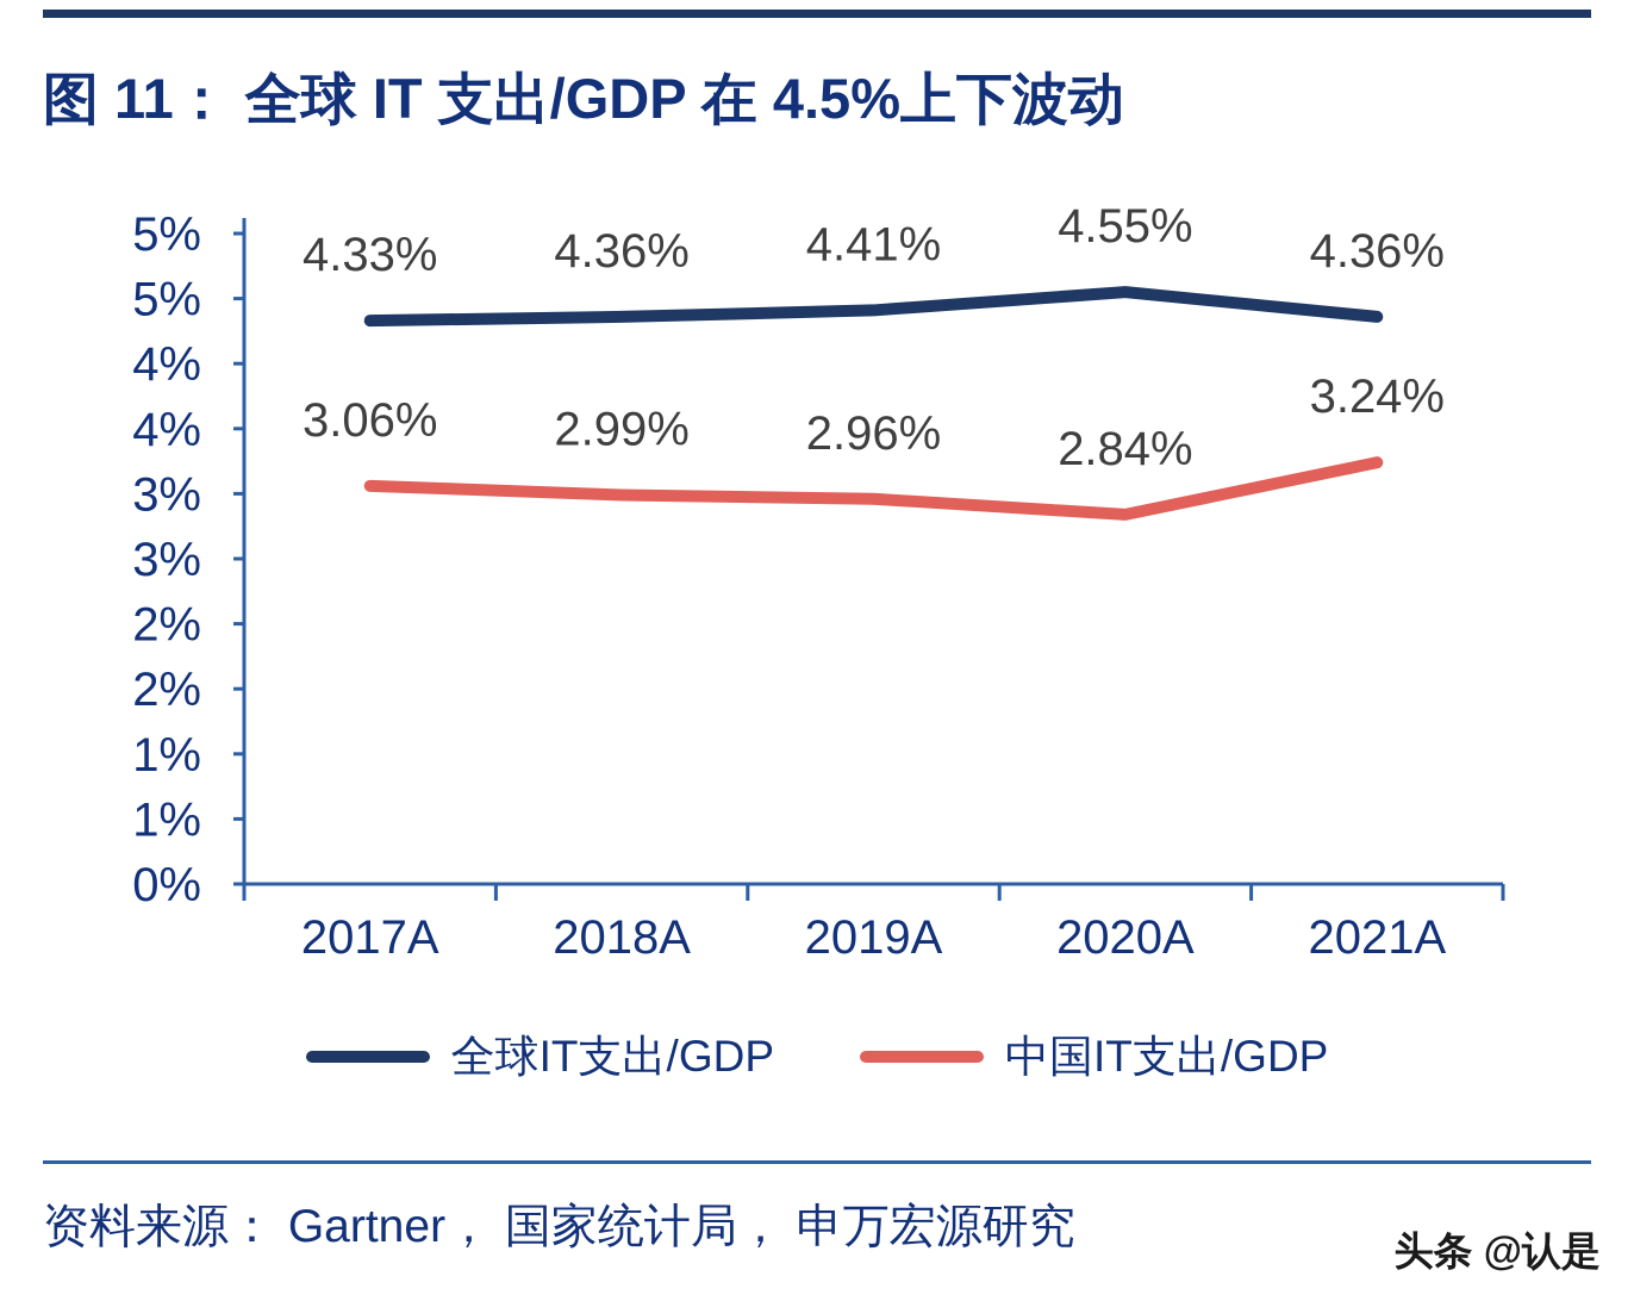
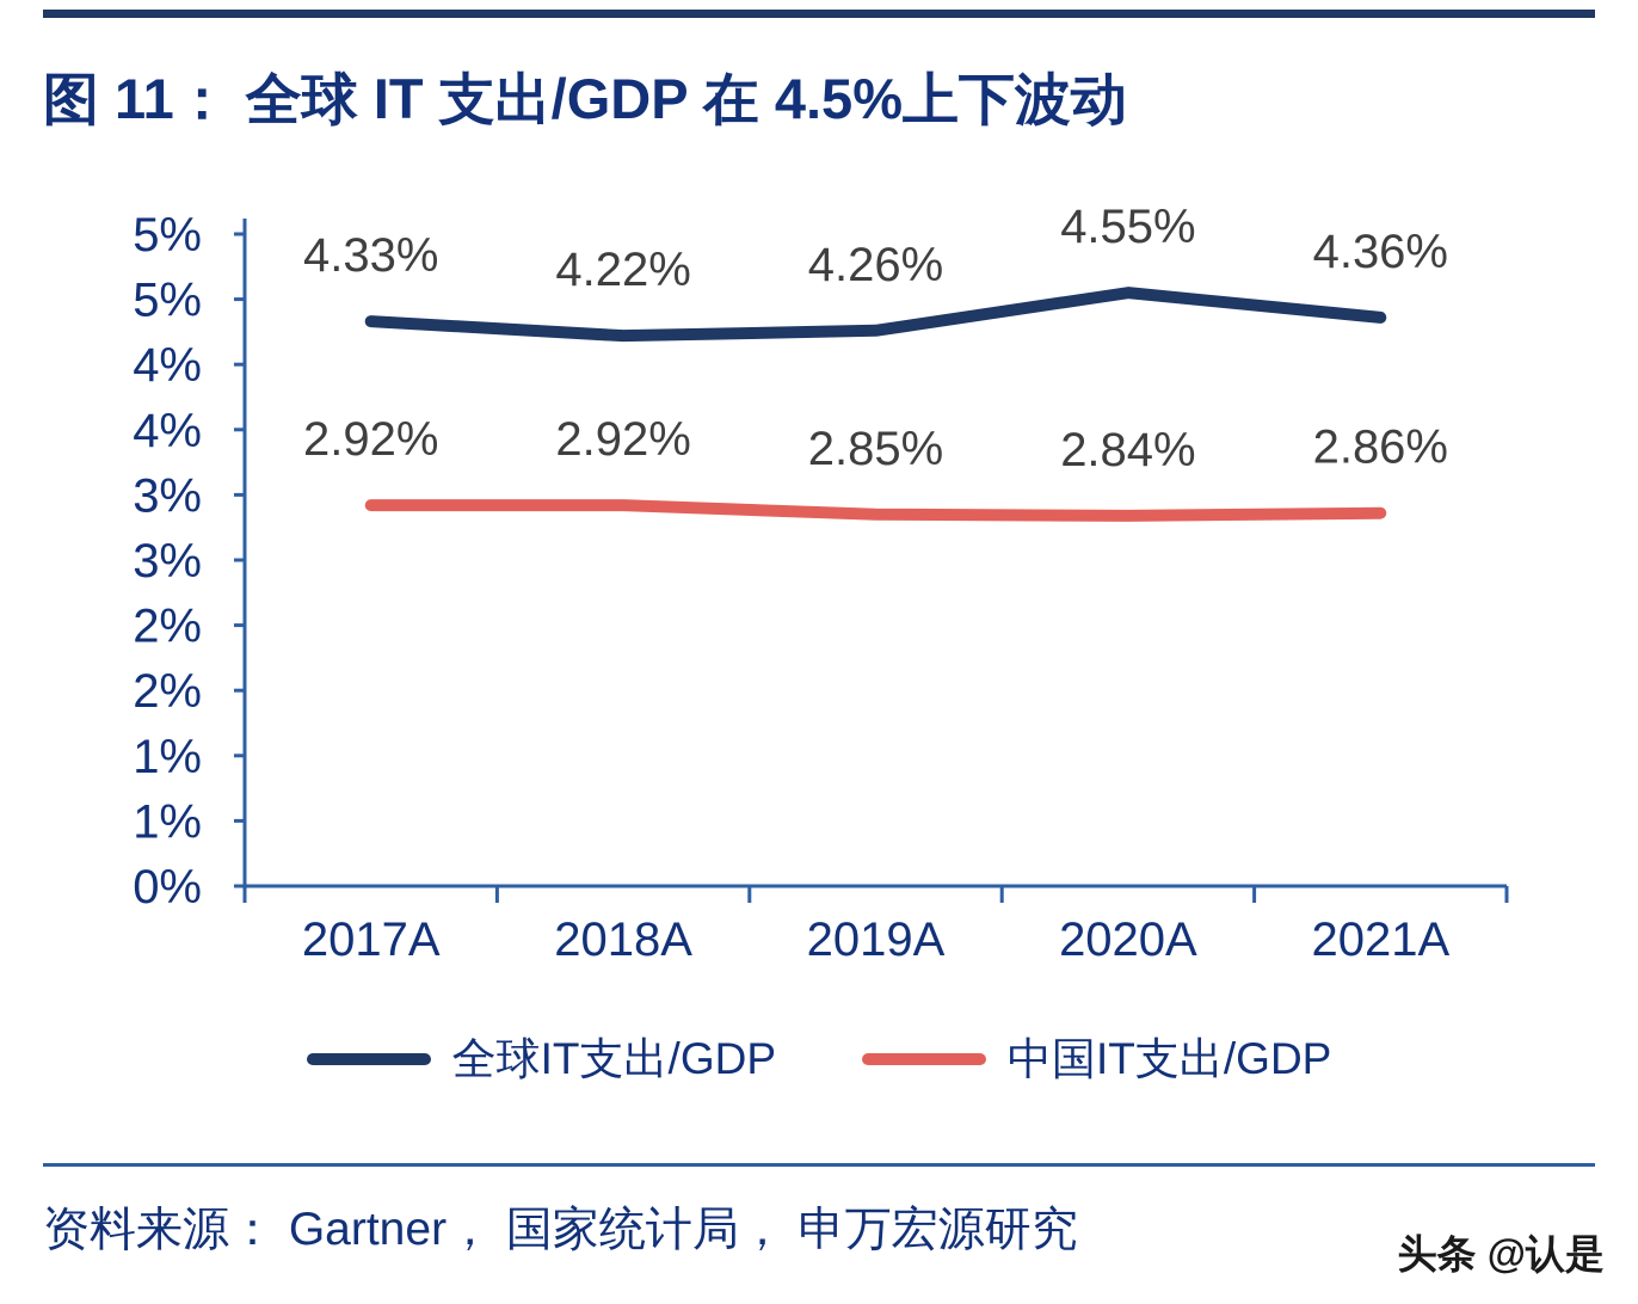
中国IT支出/GDP/2017A: 3.06% -> 2.92%
全球IT支出/GDP/2018A: 4.36% -> 4.22%
中国IT支出/GDP/2018A: 2.99% -> 2.92%
全球IT支出/GDP/2019A: 4.41% -> 4.26%
中国IT支出/GDP/2019A: 2.96% -> 2.85%
中国IT支出/GDP/2021A: 3.24% -> 2.86%
